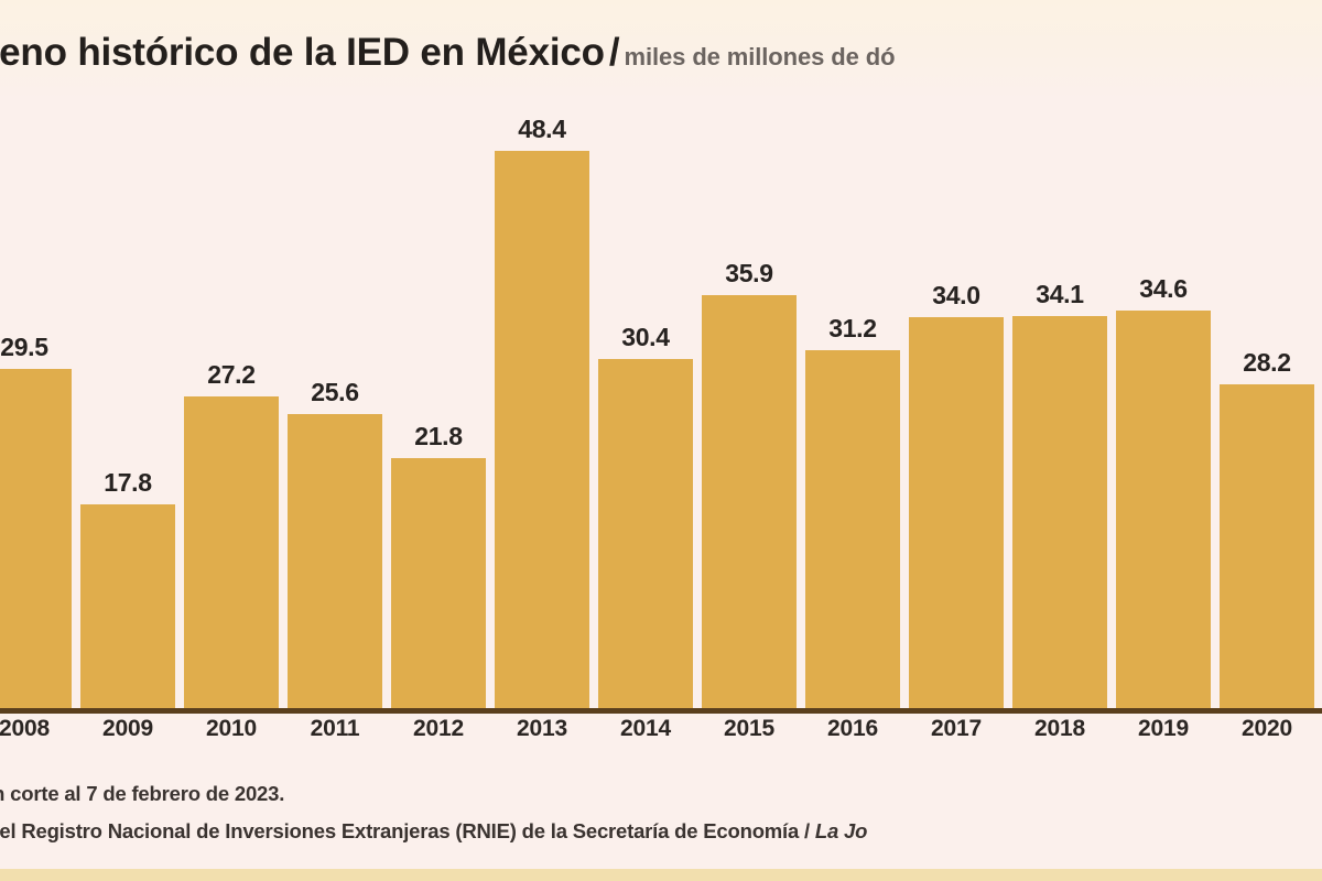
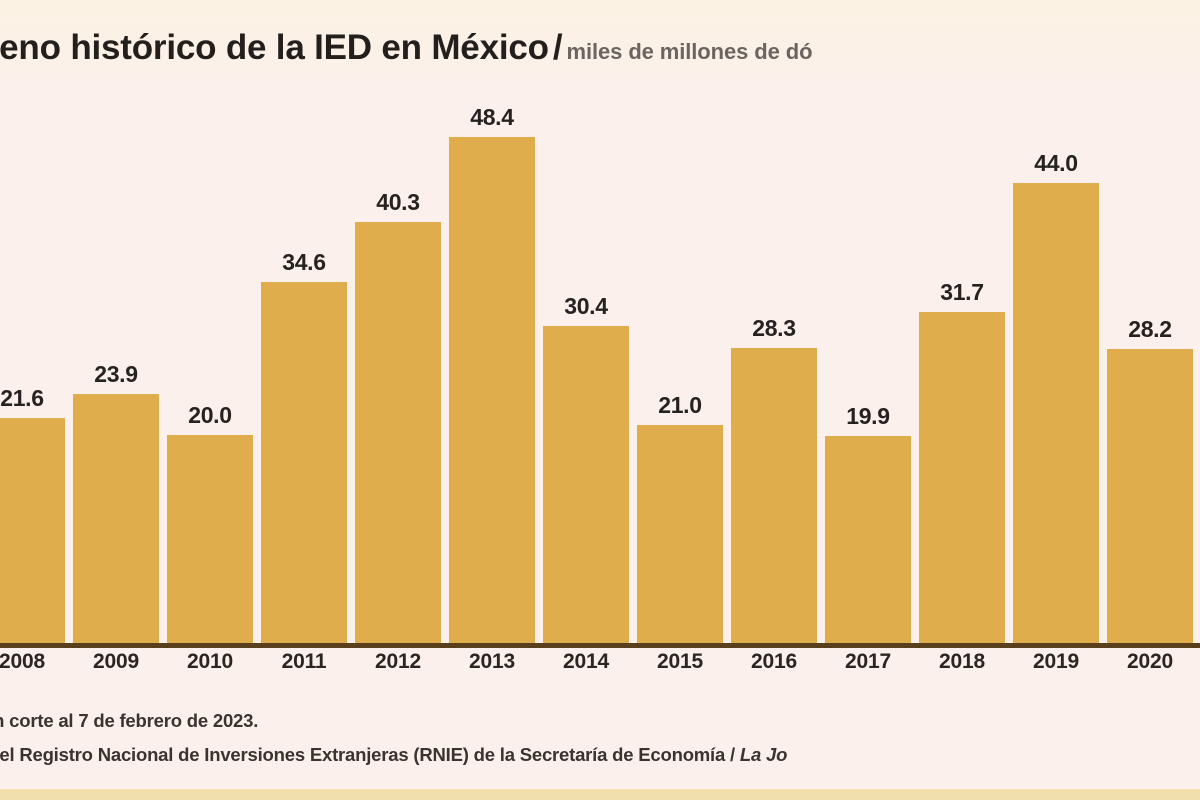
2008: 29.5 -> 21.6
2009: 17.8 -> 23.9
2010: 27.2 -> 20.0
2011: 25.6 -> 34.6
2012: 21.8 -> 40.3
2015: 35.9 -> 21.0
2016: 31.2 -> 28.3
2017: 34.0 -> 19.9
2018: 34.1 -> 31.7
2019: 34.6 -> 44.0
